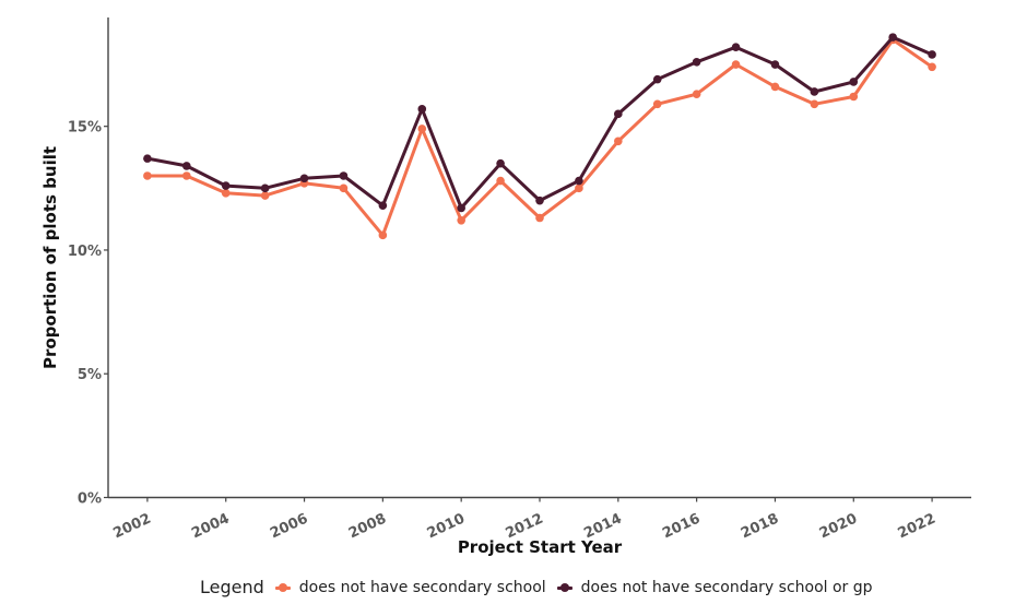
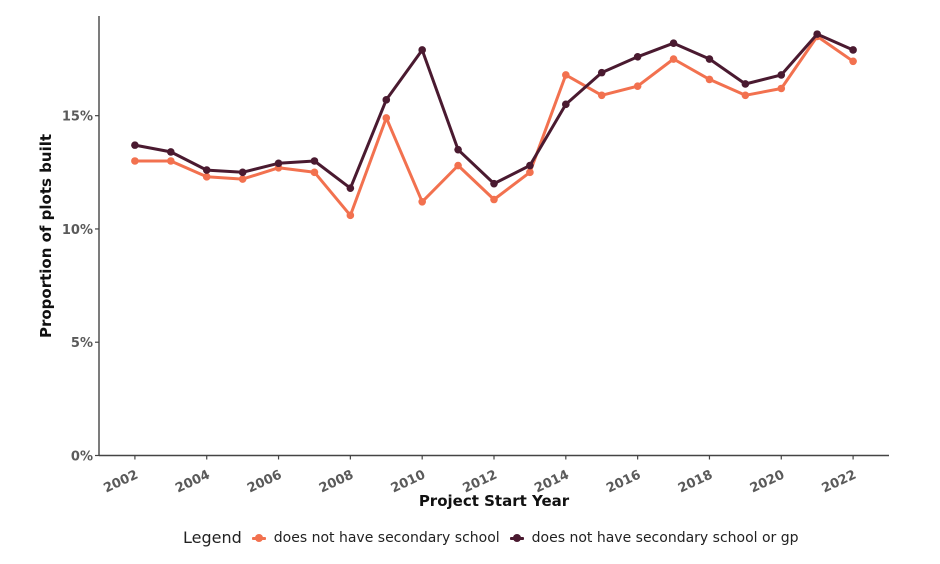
does not have secondary school or gp/2010: 11.7% -> 17.9%
does not have secondary school/2014: 14.4% -> 16.8%
